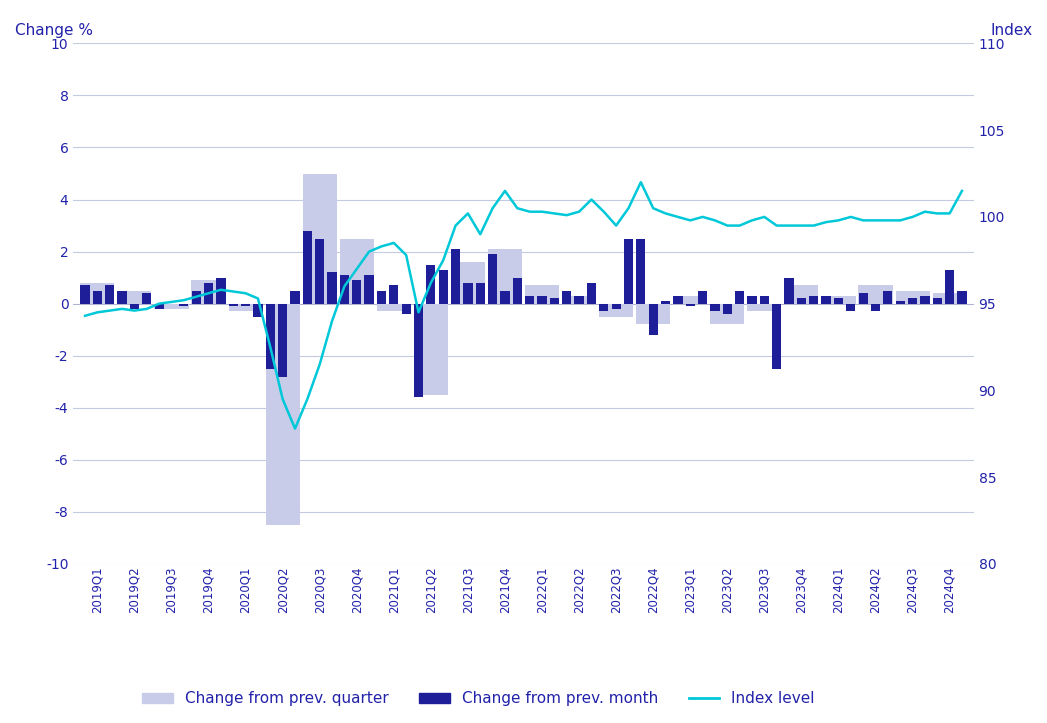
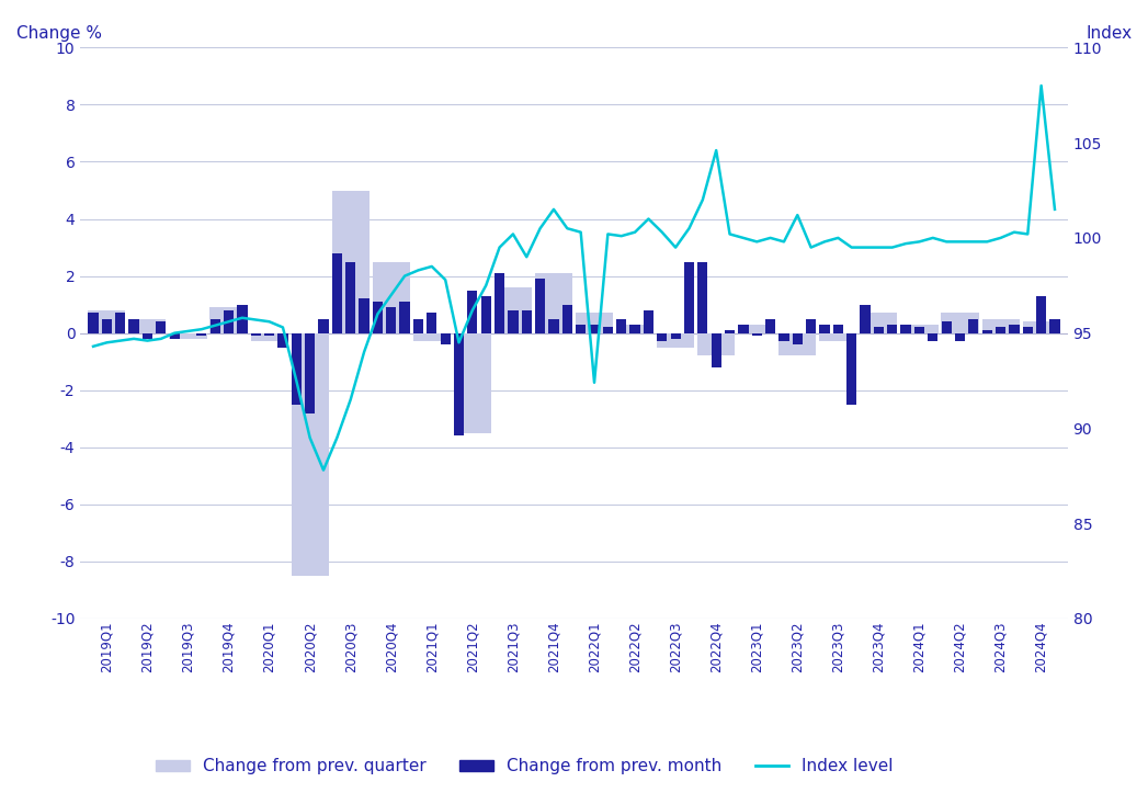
Index level/2022Q1: 100.3 -> 92.4
Index level/2022Q4: 100.5 -> 104.6
Index level/2023Q2: 99.5 -> 101.2
Index level/2024Q4: 100.2 -> 108.0
